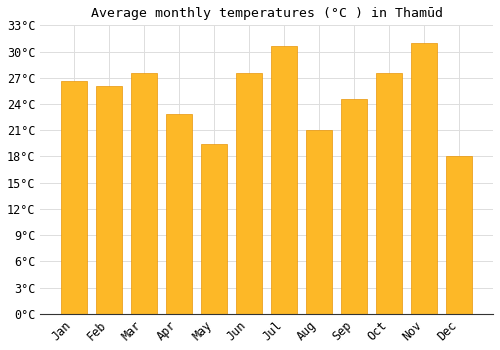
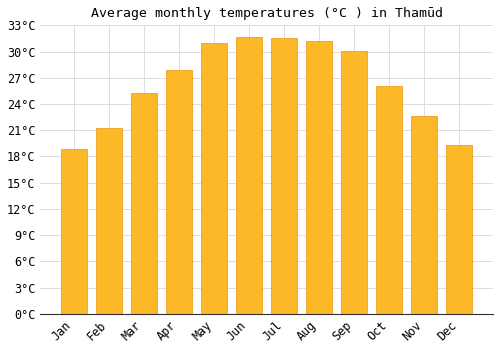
Jan: 26.6°C -> 18.8°C
Feb: 26.0°C -> 21.3°C
Mar: 27.6°C -> 25.2°C
Apr: 22.8°C -> 27.9°C
May: 19.4°C -> 31.0°C
Jun: 27.6°C -> 31.7°C
Jul: 30.6°C -> 31.6°C
Aug: 21.0°C -> 31.2°C
Sep: 24.6°C -> 30.1°C
Oct: 27.6°C -> 26.1°C
Nov: 31.0°C -> 22.6°C
Dec: 18.0°C -> 19.3°C
